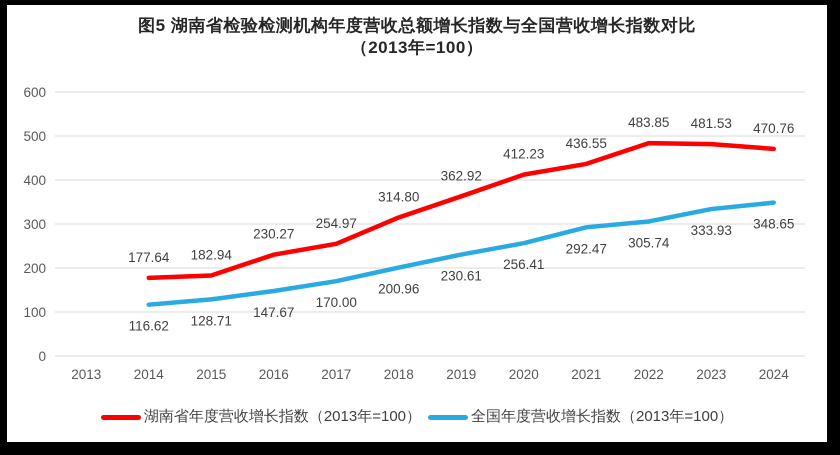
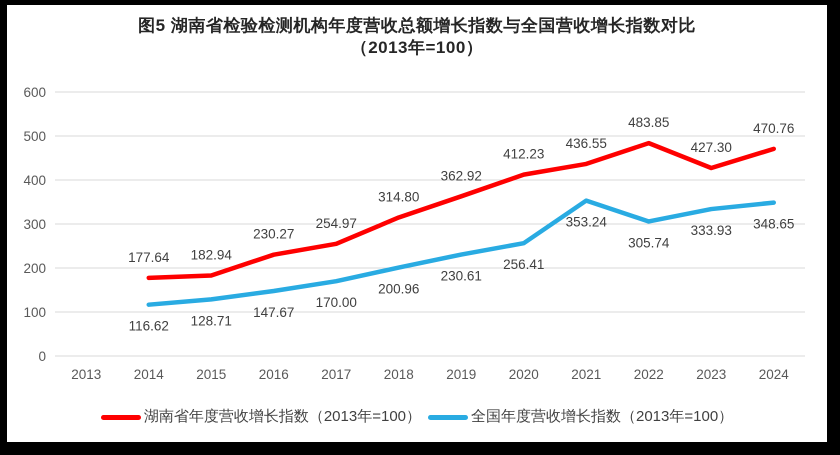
全国年度营收增长指数（2013年=100）/2021: 292.47 -> 353.24
湖南省年度营收增长指数（2013年=100）/2023: 481.53 -> 427.30
